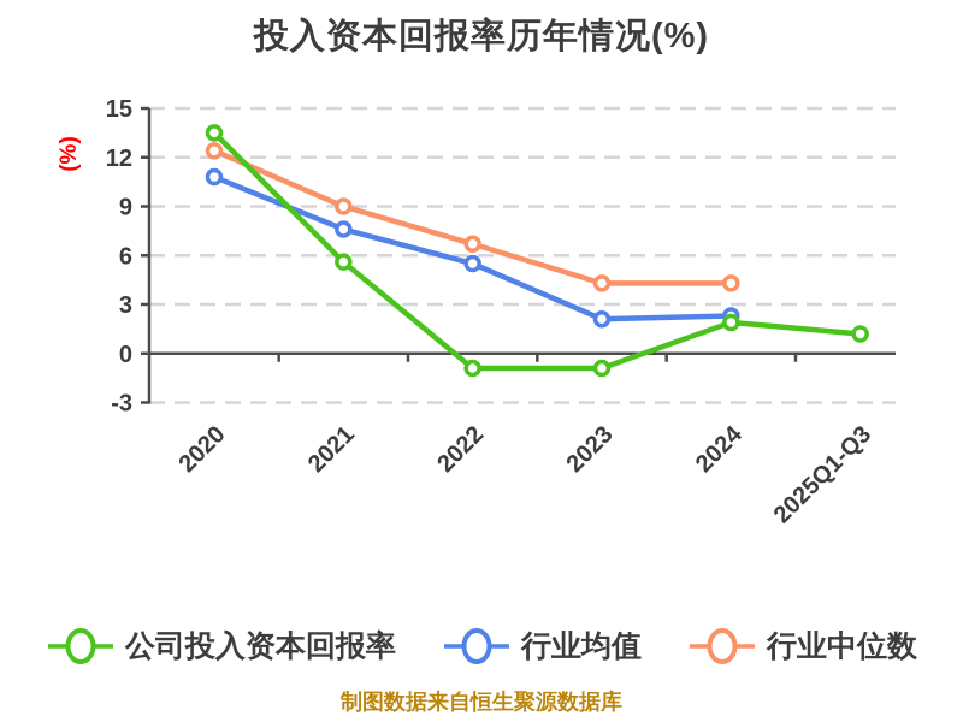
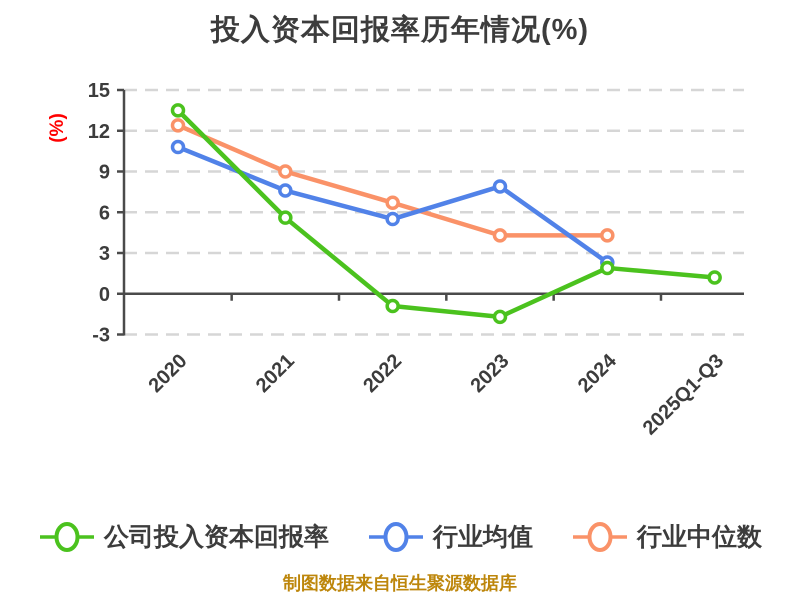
公司投入资本回报率/2023: -0.9 -> -1.7
行业均值/2023: 2.1 -> 7.9
